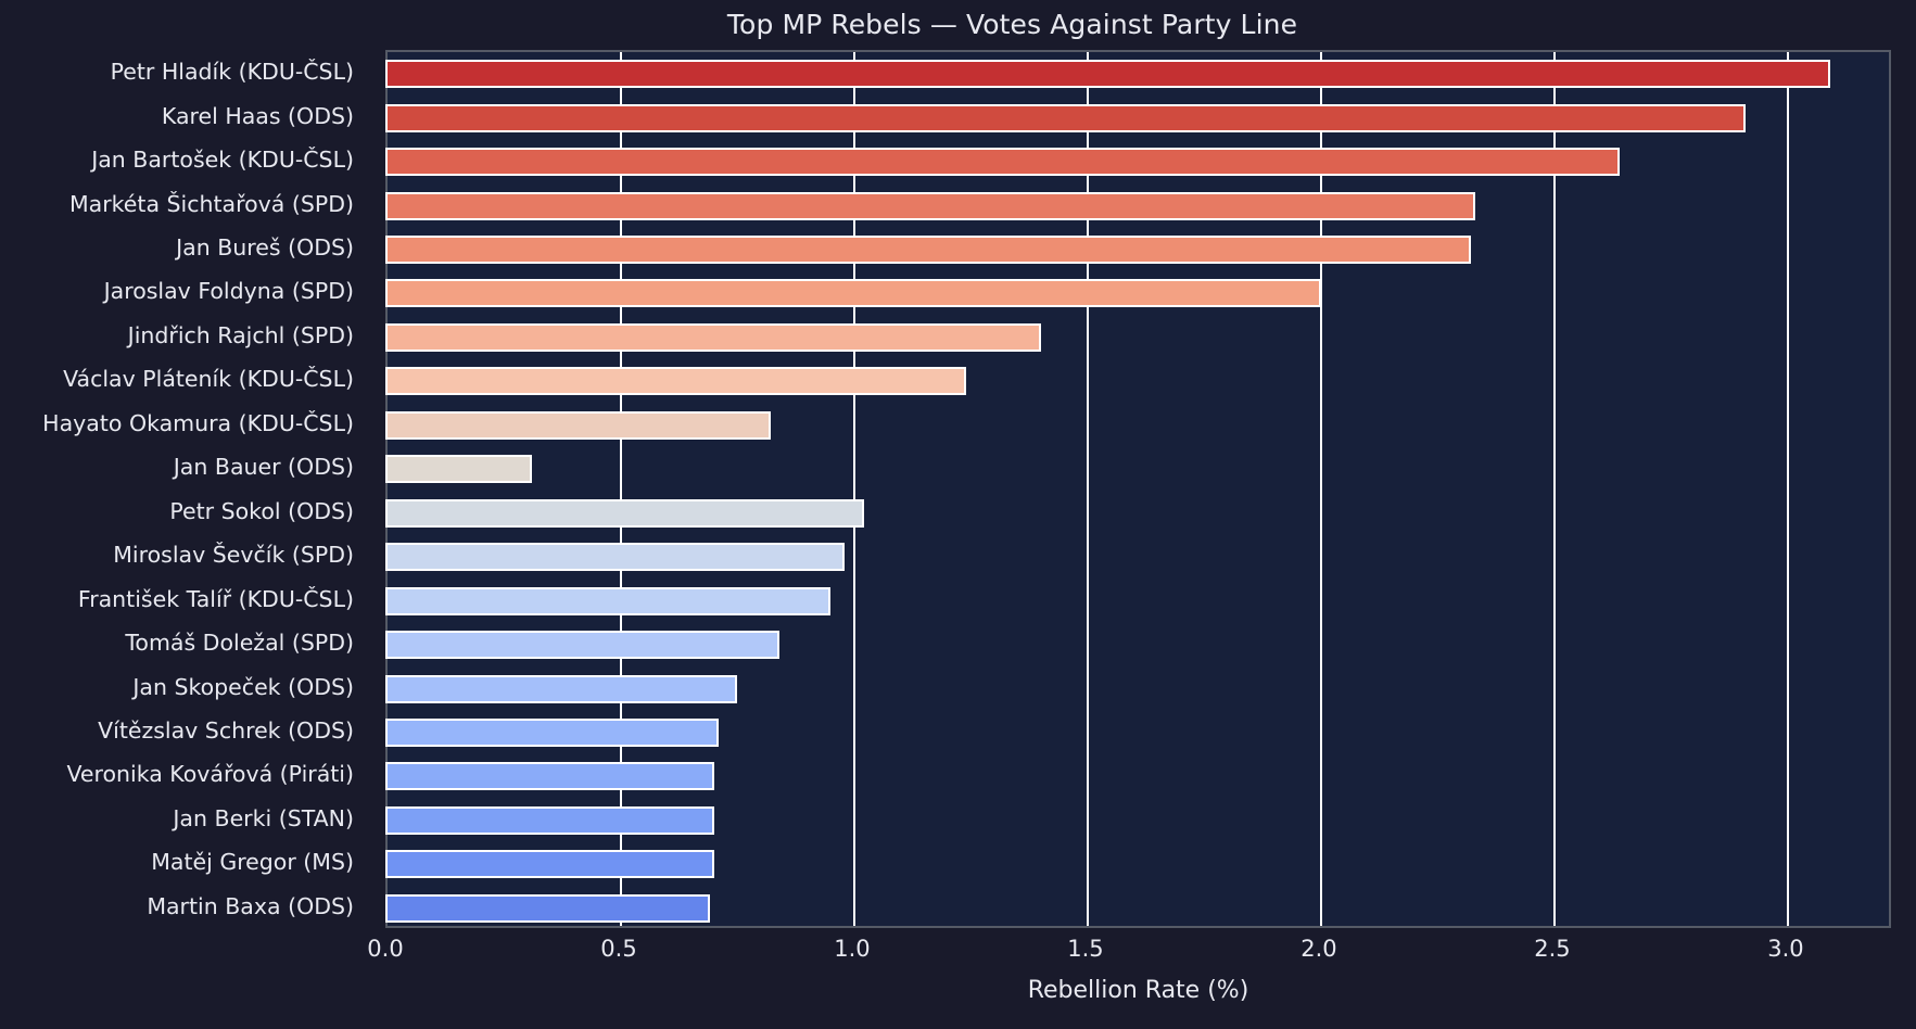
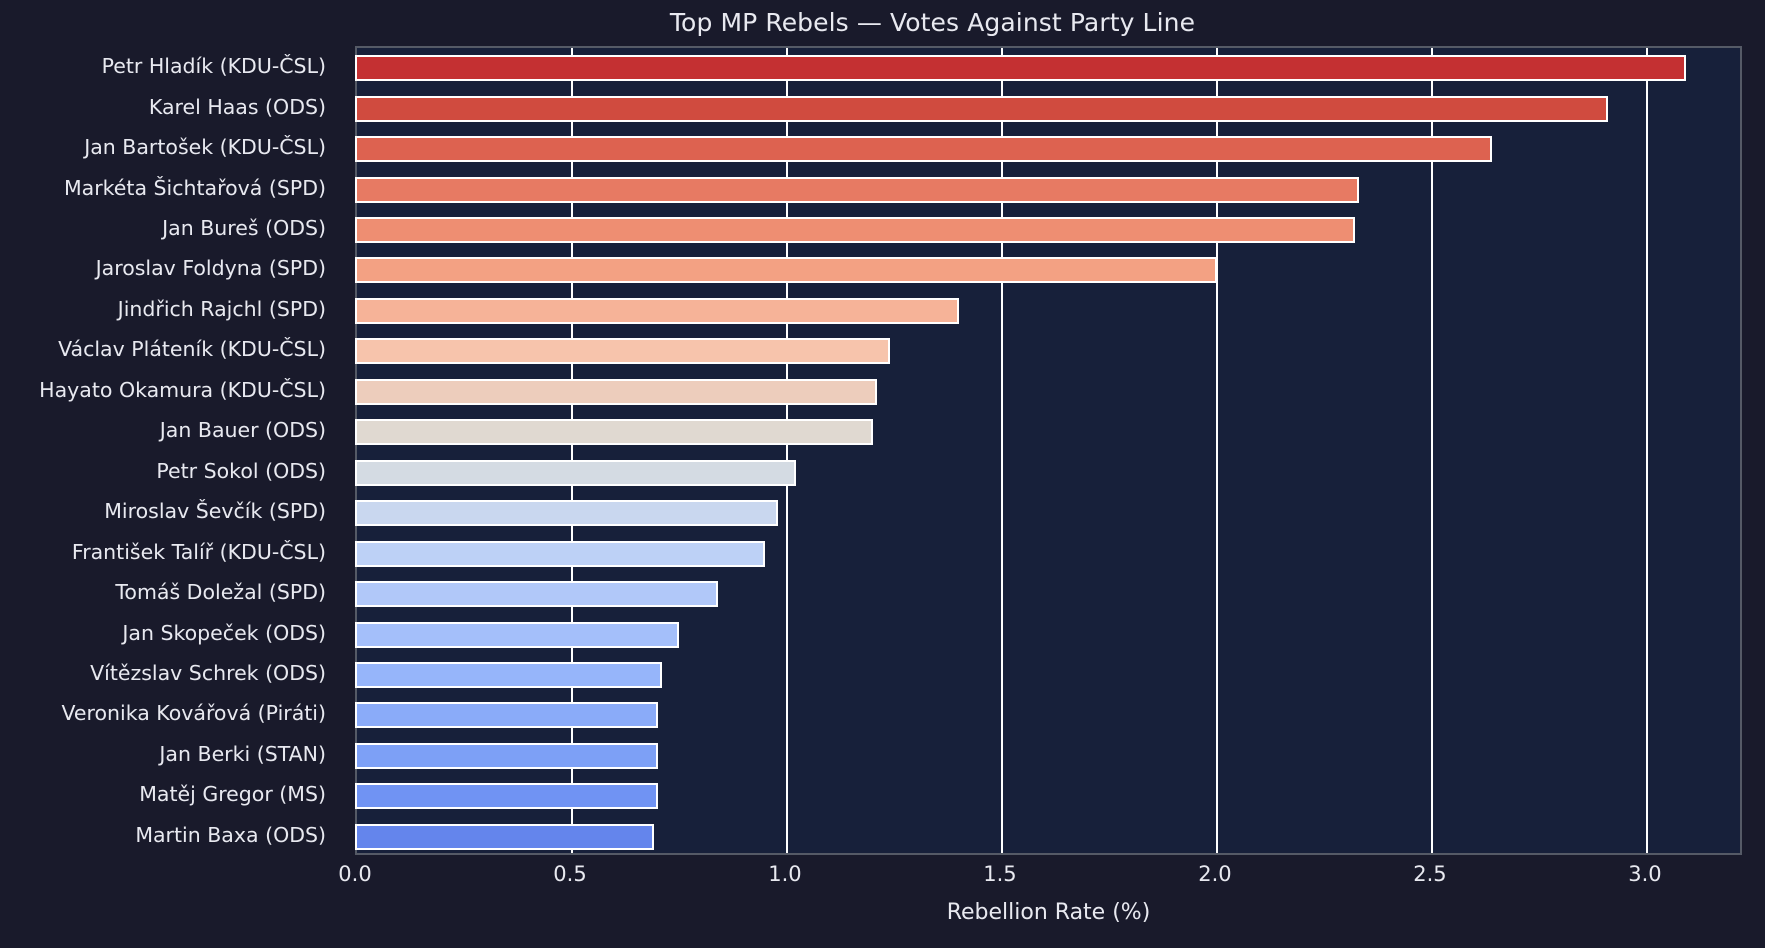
Hayato Okamura (KDU-ČSL): 0.82 -> 1.21
Jan Bauer (ODS): 0.31 -> 1.20
